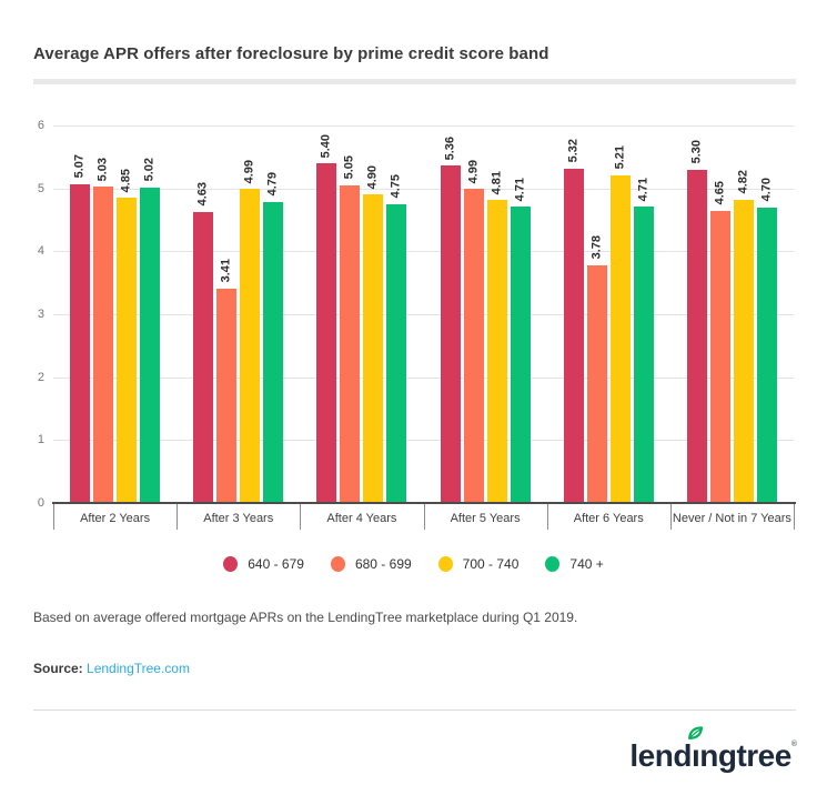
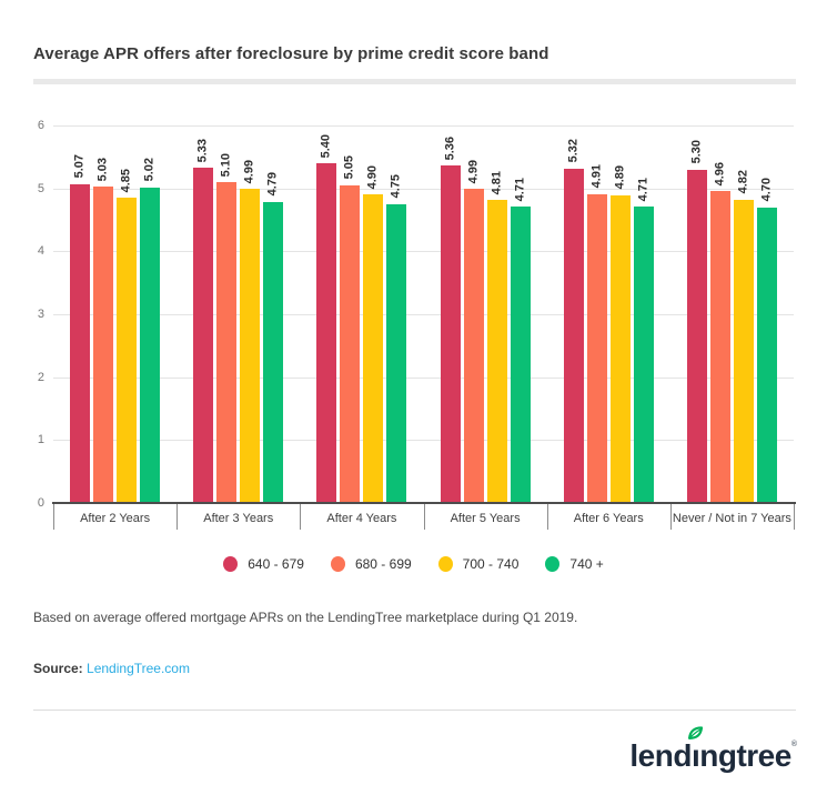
640 - 679/After 3 Years: 4.63 -> 5.33
680 - 699/After 3 Years: 3.41 -> 5.10
680 - 699/After 6 Years: 3.78 -> 4.91
700 - 740/After 6 Years: 5.21 -> 4.89
680 - 699/Never / Not in 7 Years: 4.65 -> 4.96
